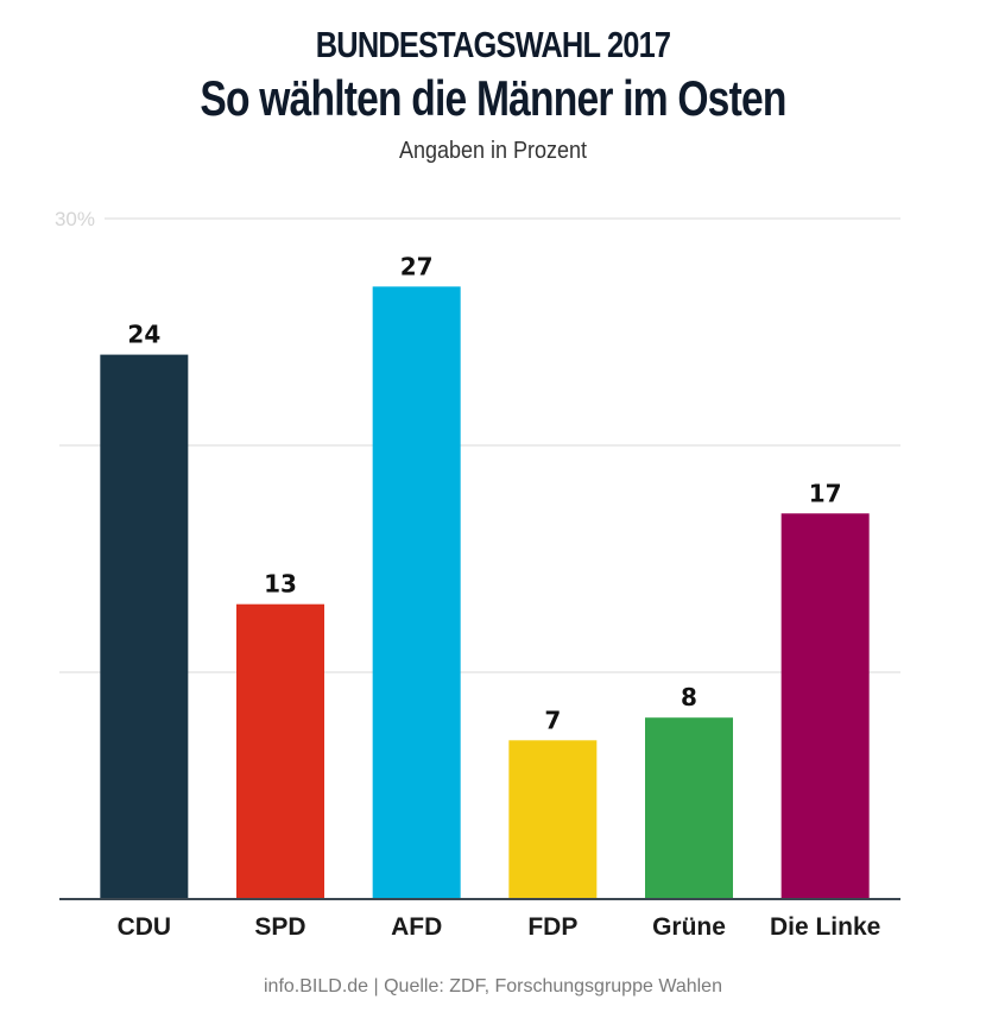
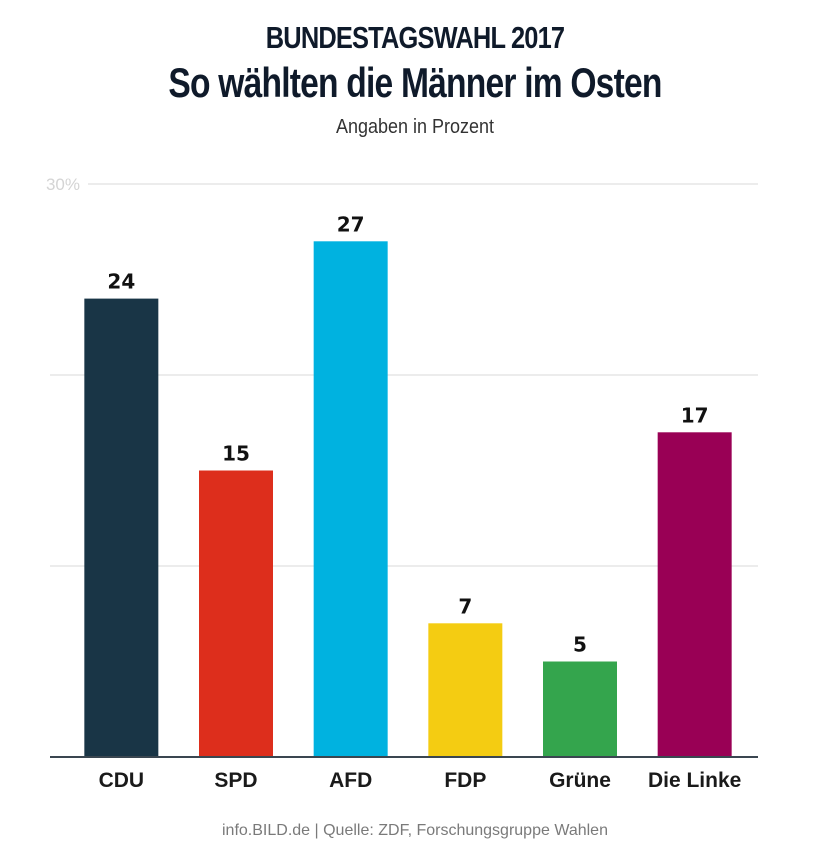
SPD: 13 -> 15
Grüne: 8 -> 5
